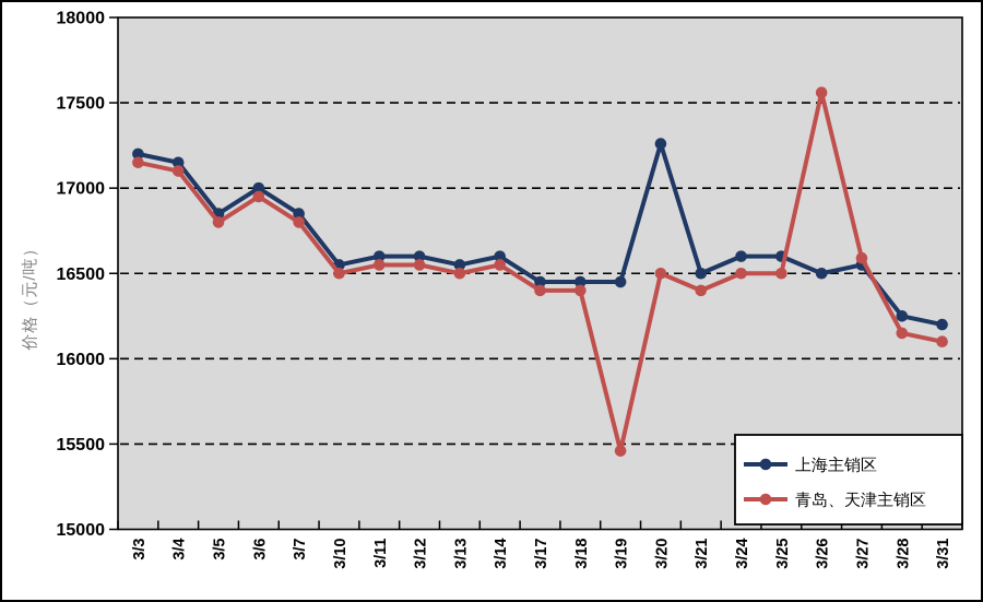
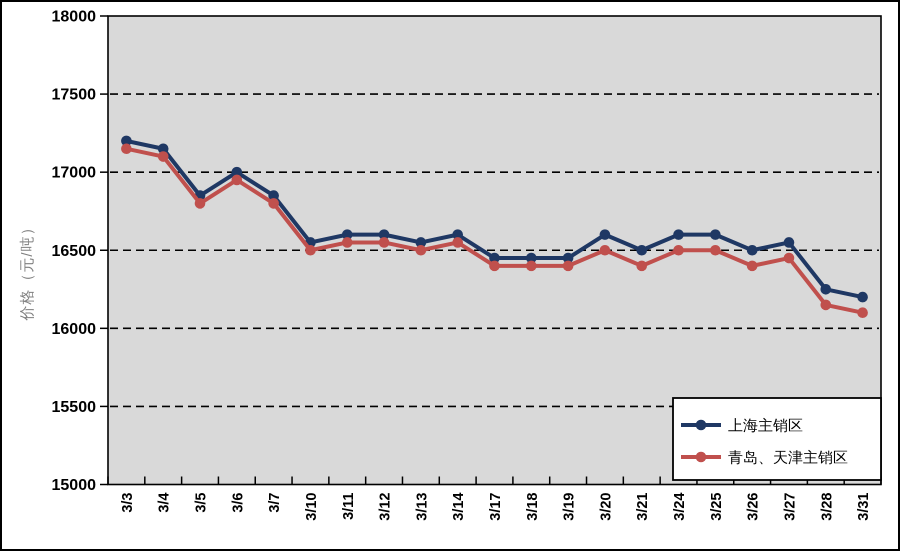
青岛、天津主销区/3/19: 15460 -> 16400
上海主销区/3/20: 17260 -> 16600
青岛、天津主销区/3/26: 17560 -> 16400
青岛、天津主销区/3/27: 16590 -> 16450
